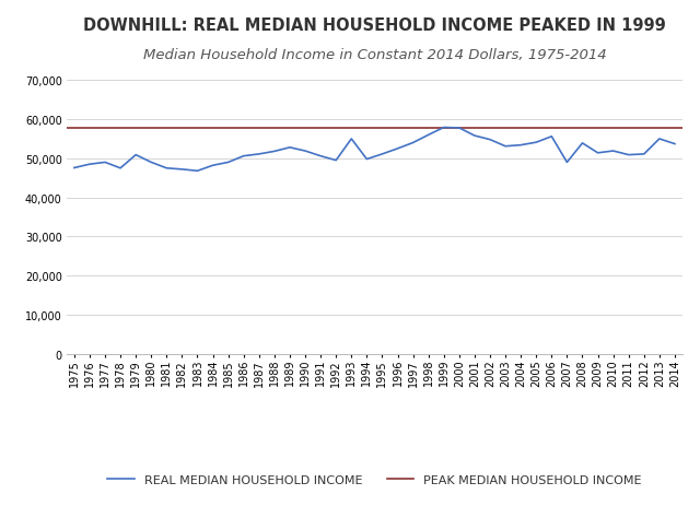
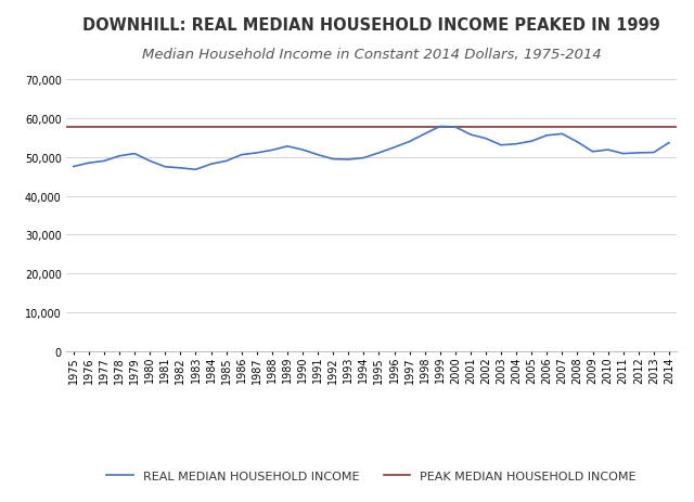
1978: 47,500 -> 50,300
1993: 55,000 -> 49,400
2007: 49,000 -> 56,000
2013: 55,000 -> 51,200
